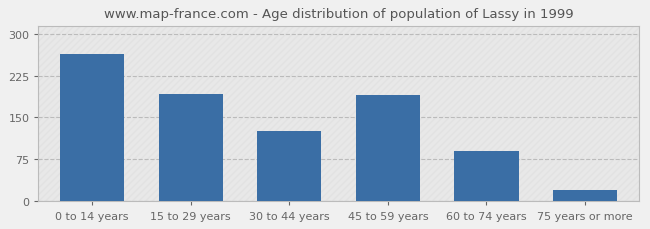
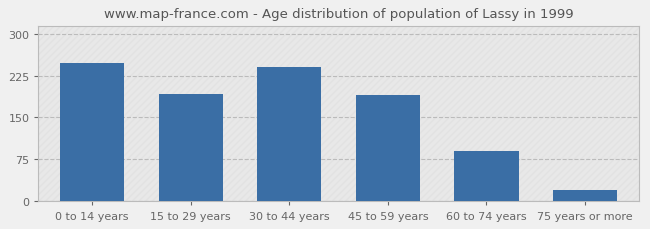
0 to 14 years: 264 -> 248
30 to 44 years: 126 -> 240
